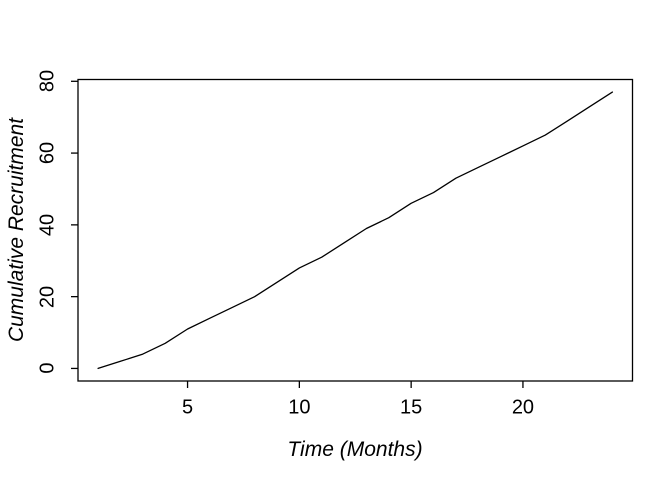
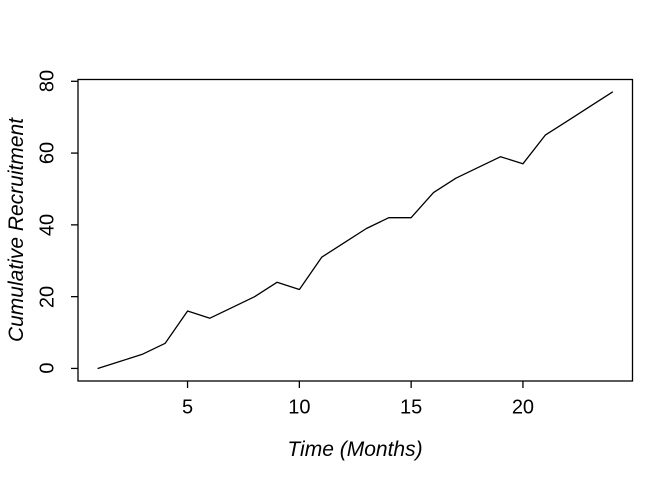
5: 11 -> 16
10: 28 -> 22
15: 46 -> 42
20: 62 -> 57
